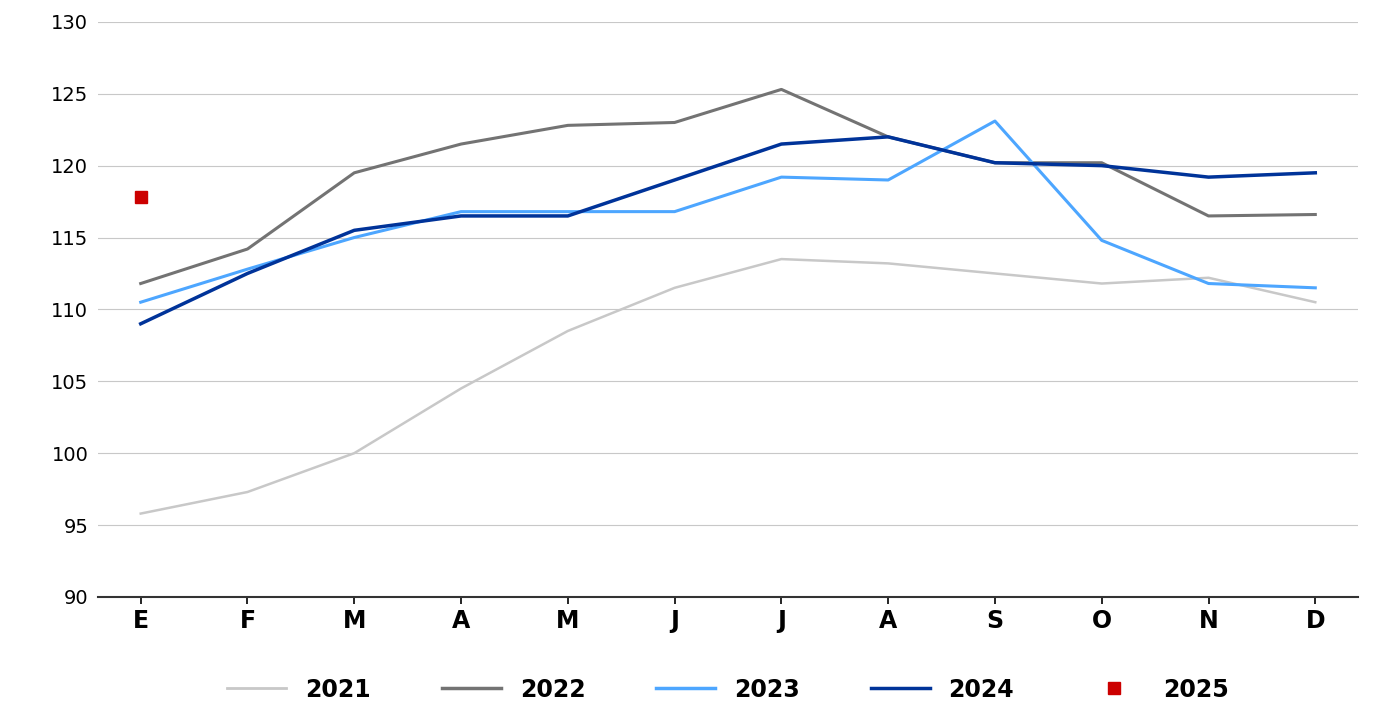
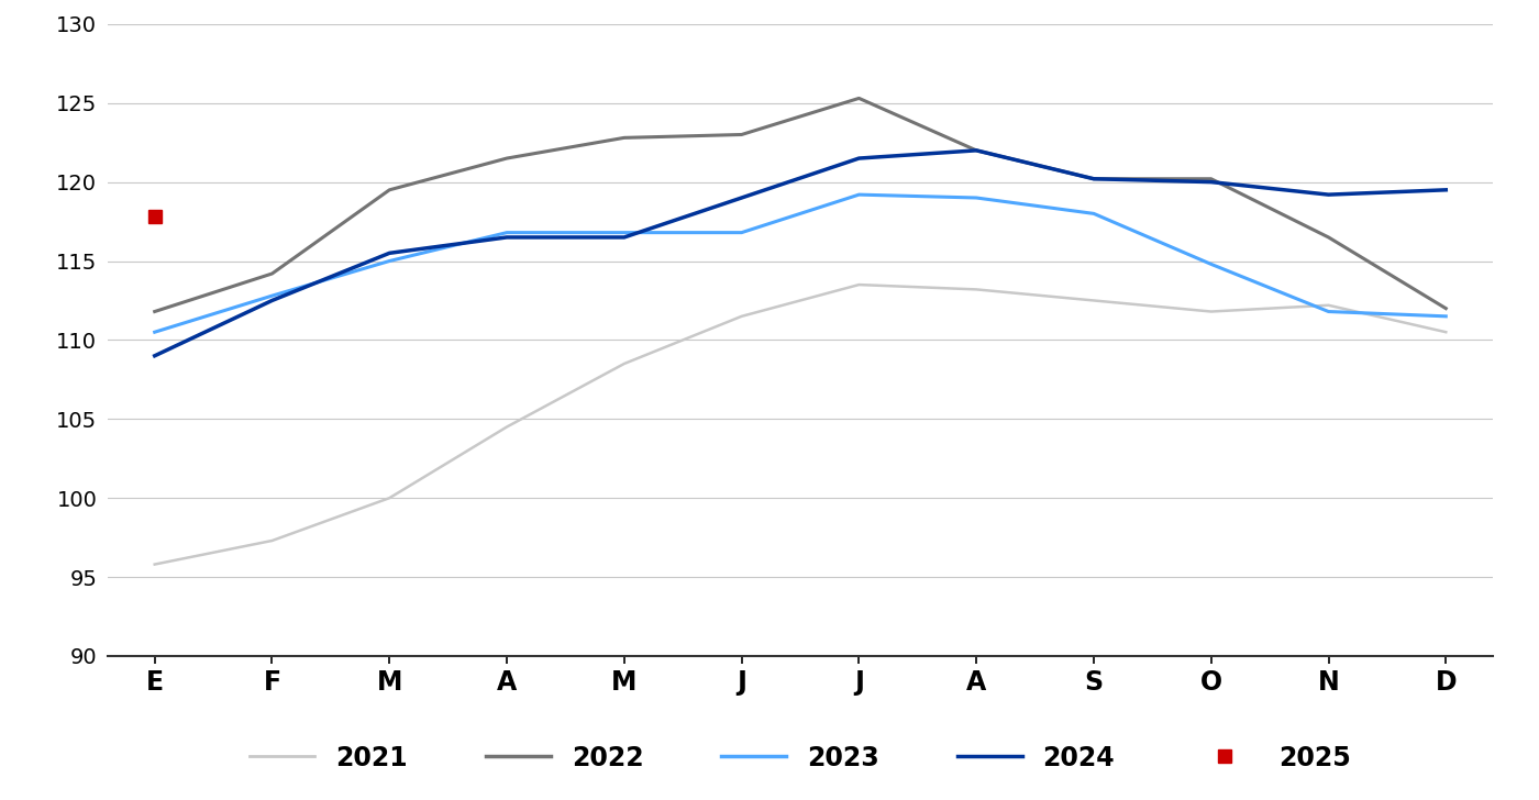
2023/S: 123.1 -> 118.0
2022/D: 116.6 -> 112.0
